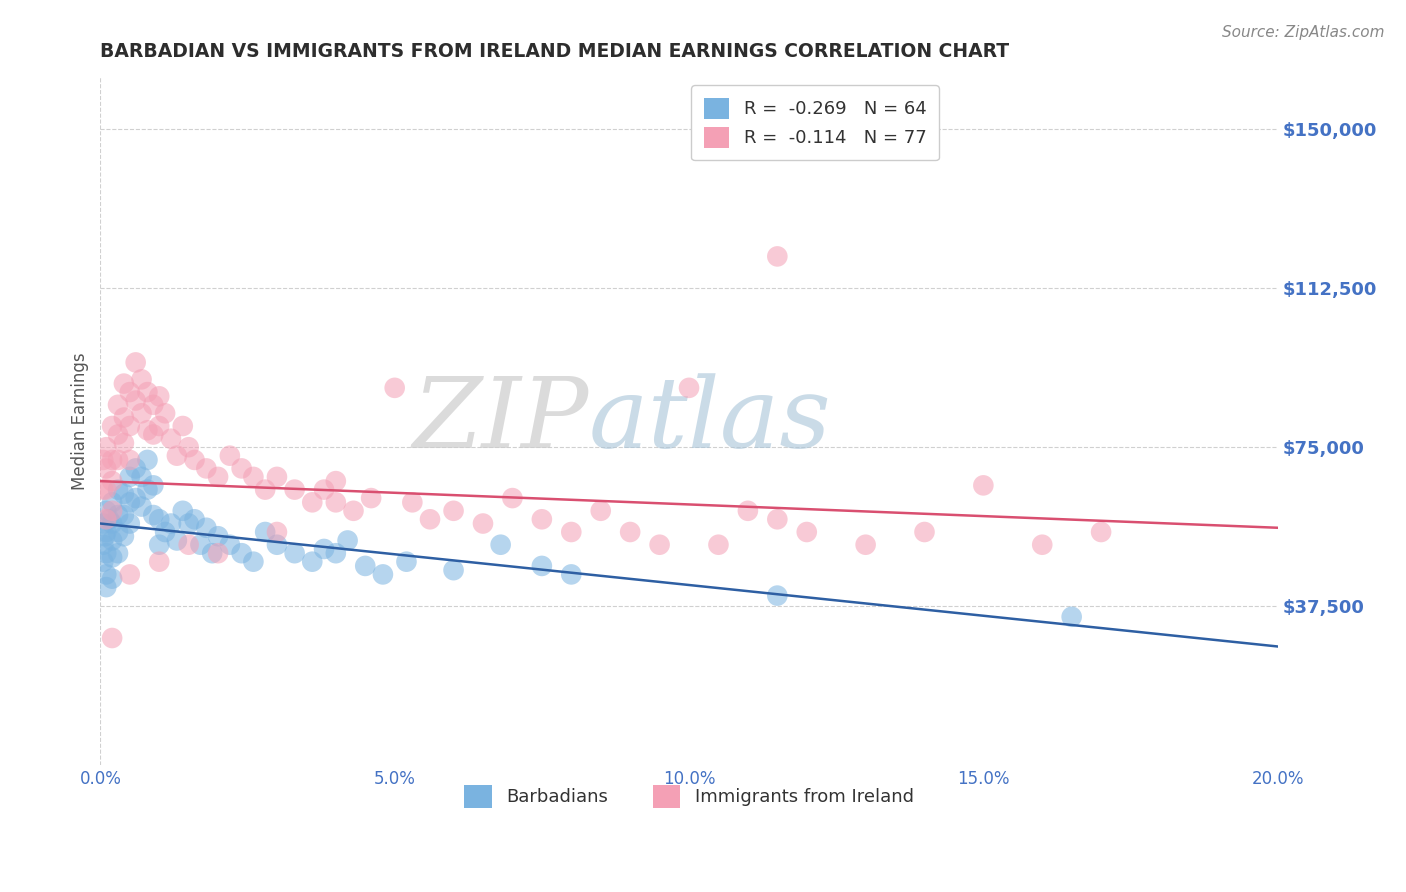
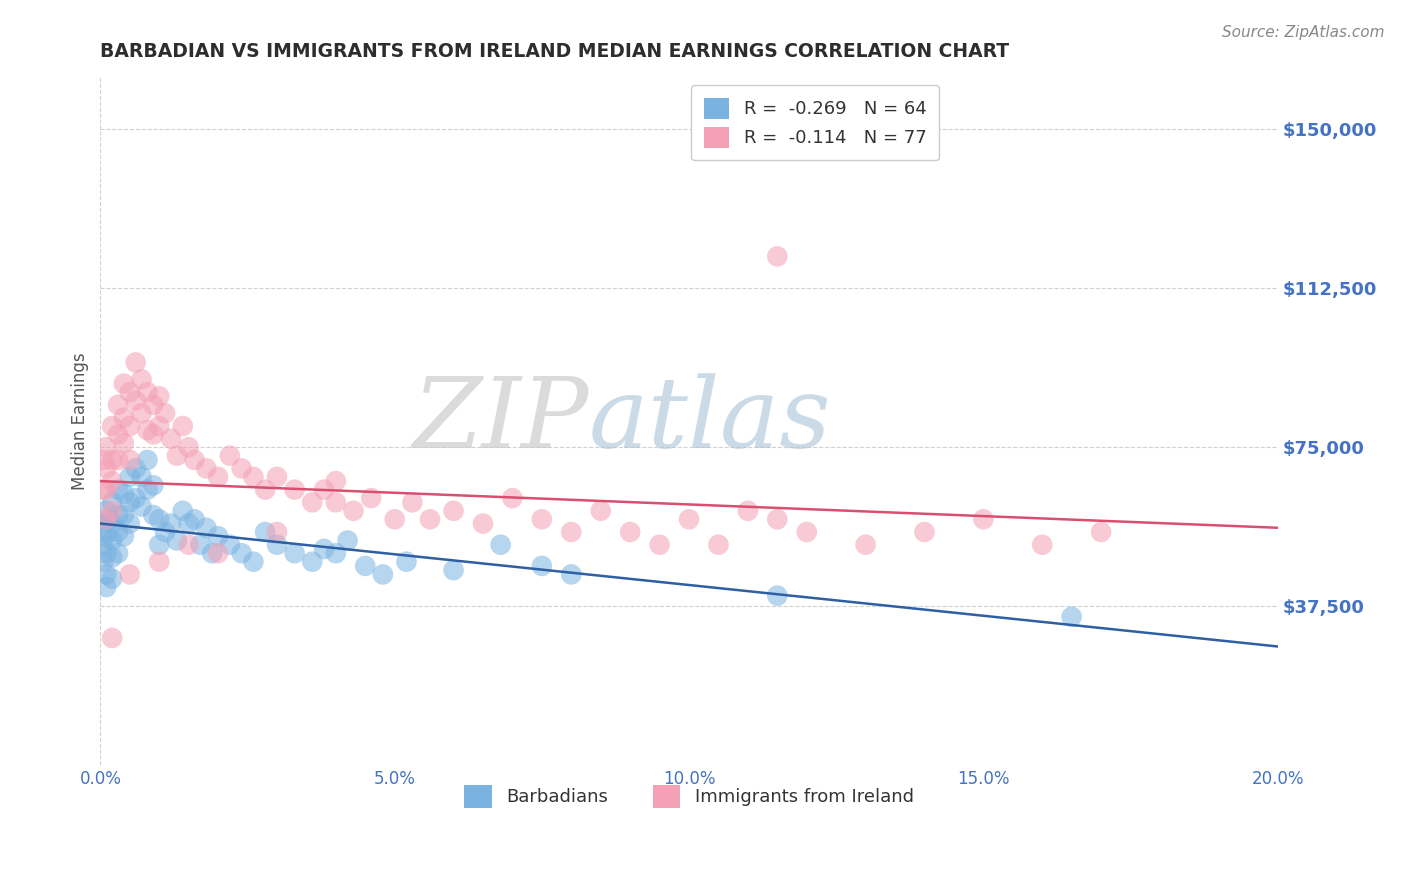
Immigrants from Ireland/5.0%: $89,000 -> $58,000
Immigrants from Ireland/10.0%: $89,000 -> $58,000
Immigrants from Ireland/15.0%: $66,000 -> $58,000
